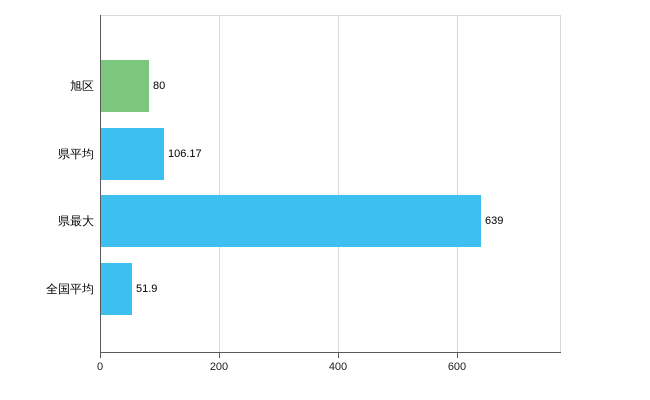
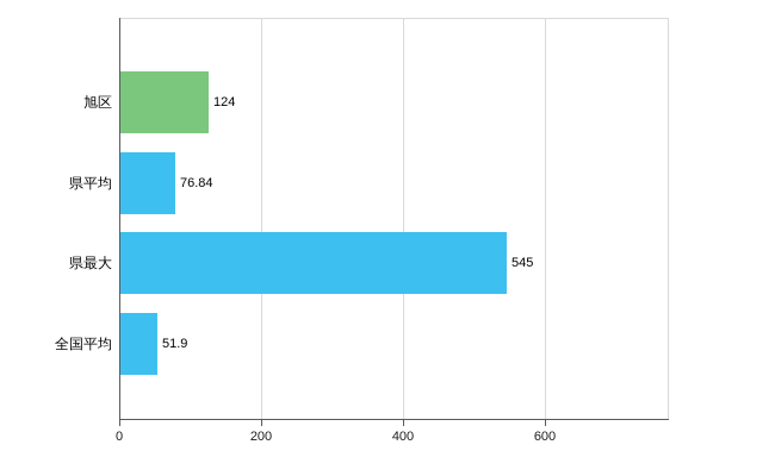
旭区: 80 -> 124
県平均: 106.17 -> 76.84
県最大: 639 -> 545
